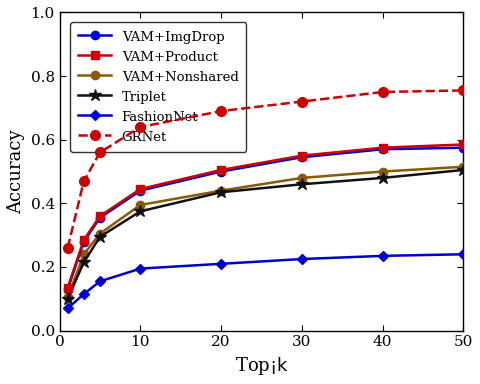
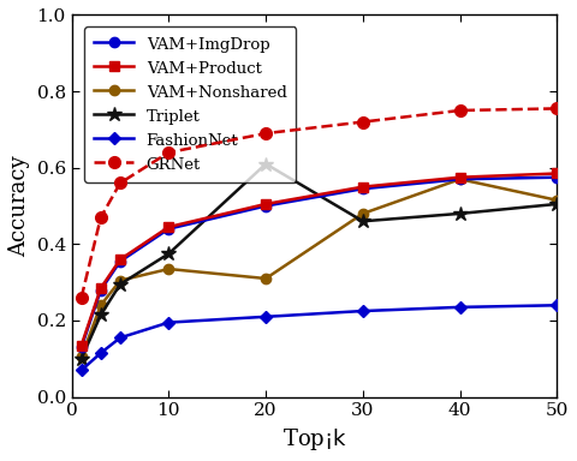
VAM+Nonshared/10: 0.395 -> 0.335
VAM+Nonshared/20: 0.440 -> 0.310
Triplet/20: 0.435 -> 0.610
VAM+Nonshared/40: 0.500 -> 0.570
